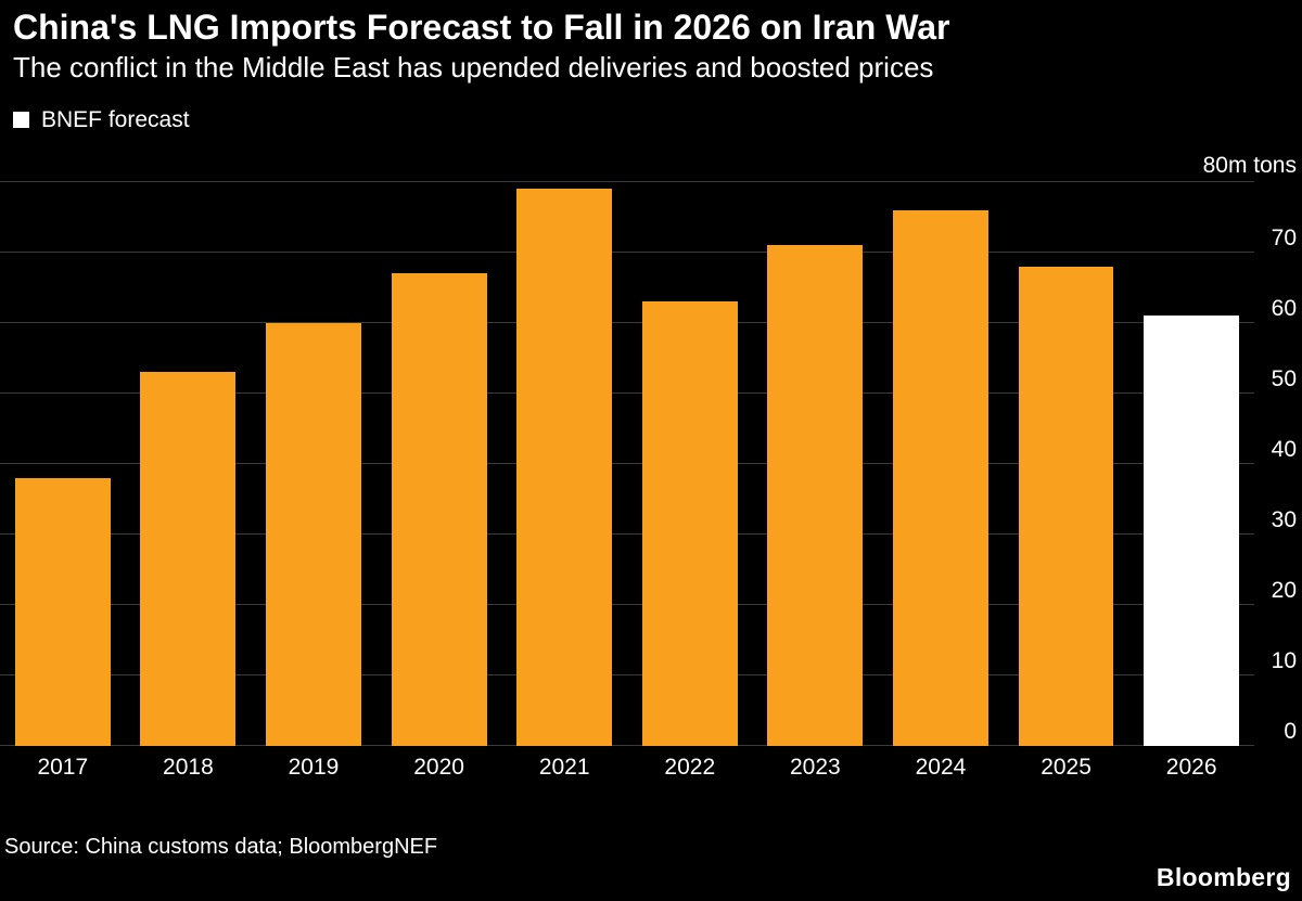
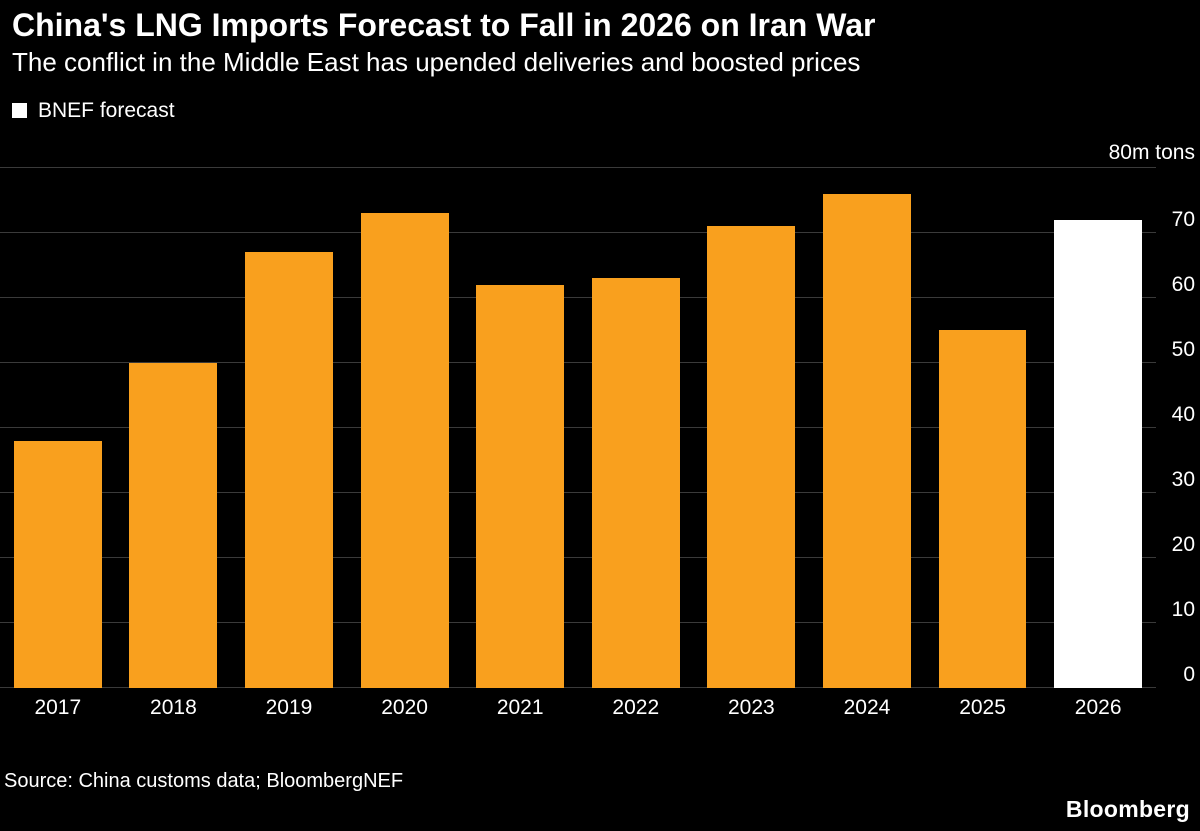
2018: 53 -> 50
2019: 60 -> 67
2020: 67 -> 73
2021: 79 -> 62
2025: 68 -> 55
2026: 61 -> 72
